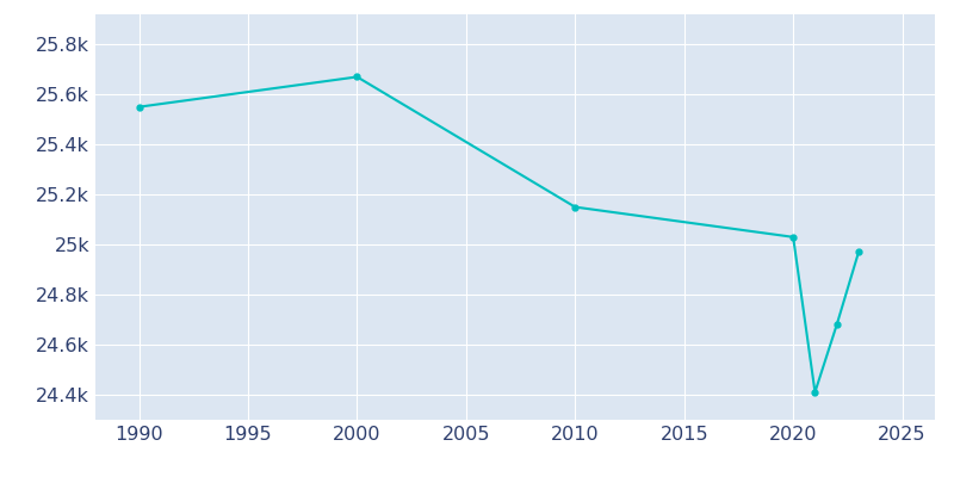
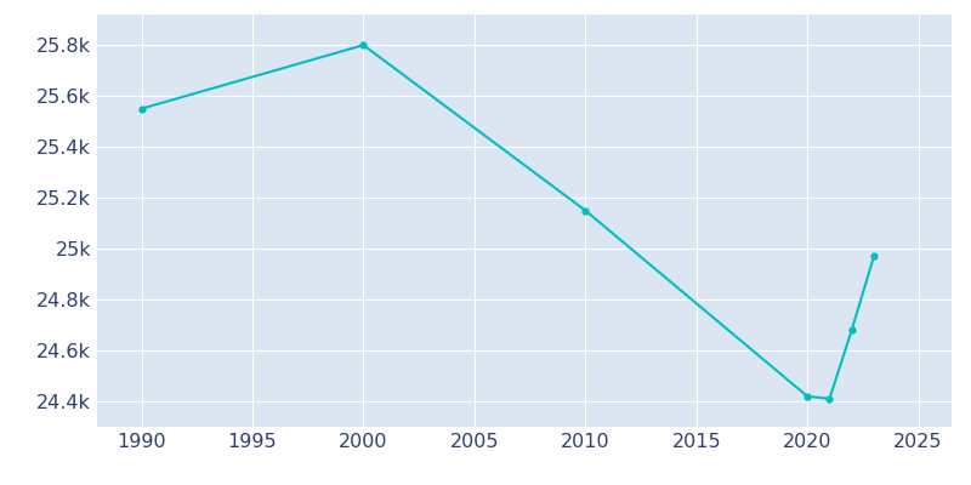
2000: 25.67k -> 25.80k
2020: 25.03k -> 24.42k
